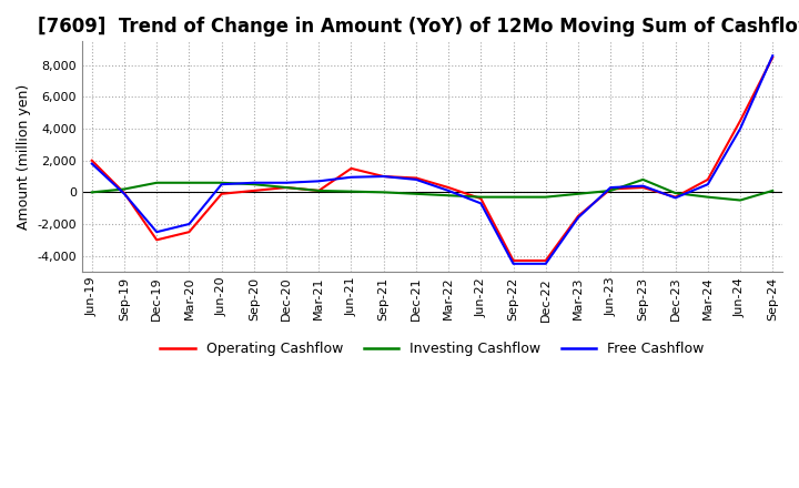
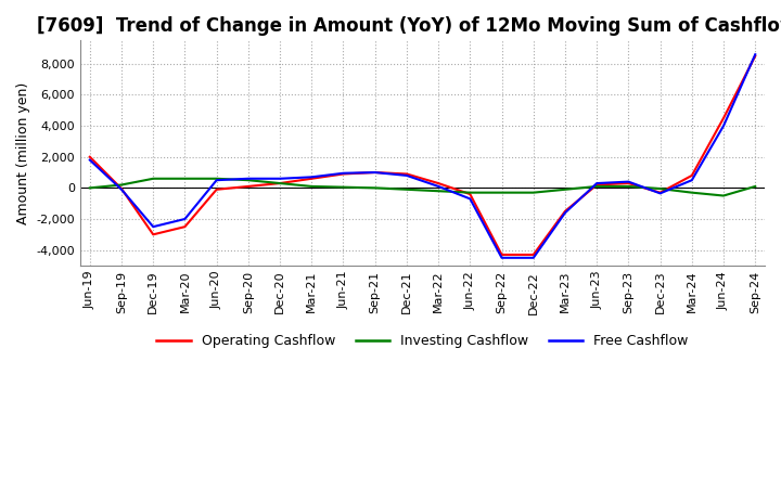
Operating Cashflow/Mar-21: 100 -> 600
Operating Cashflow/Jun-21: 1,500 -> 900
Investing Cashflow/Sep-23: 800 -> 100
